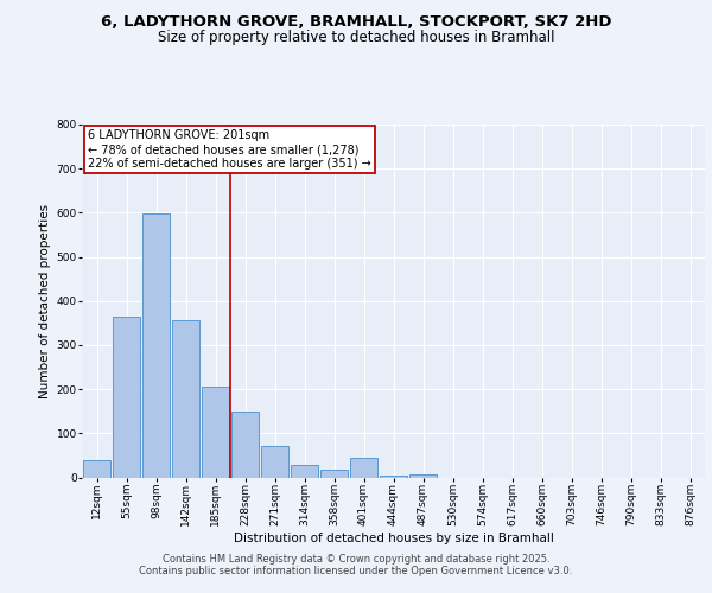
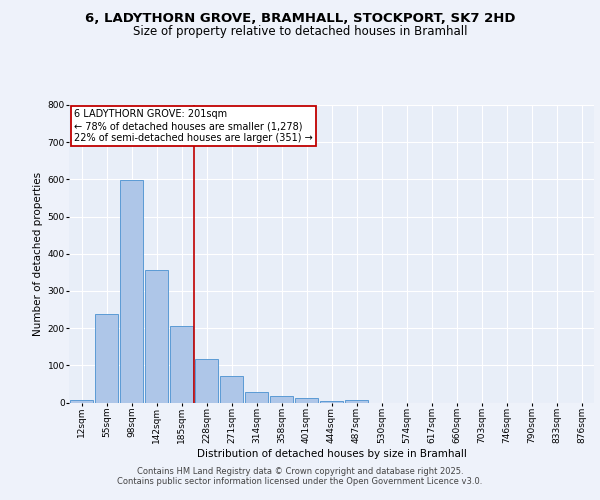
12sqm: 40 -> 8
55sqm: 365 -> 238
228sqm: 150 -> 118
401sqm: 45 -> 12
